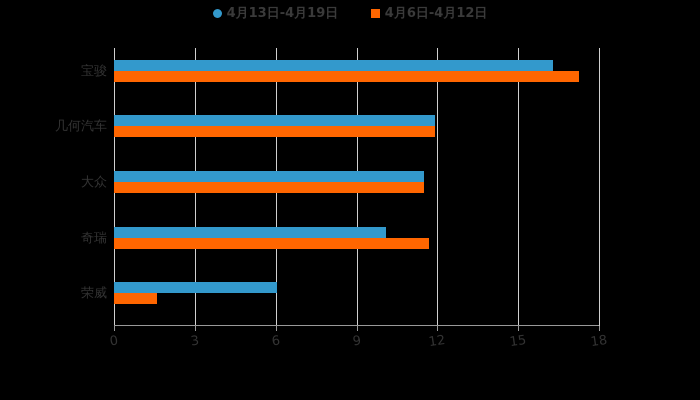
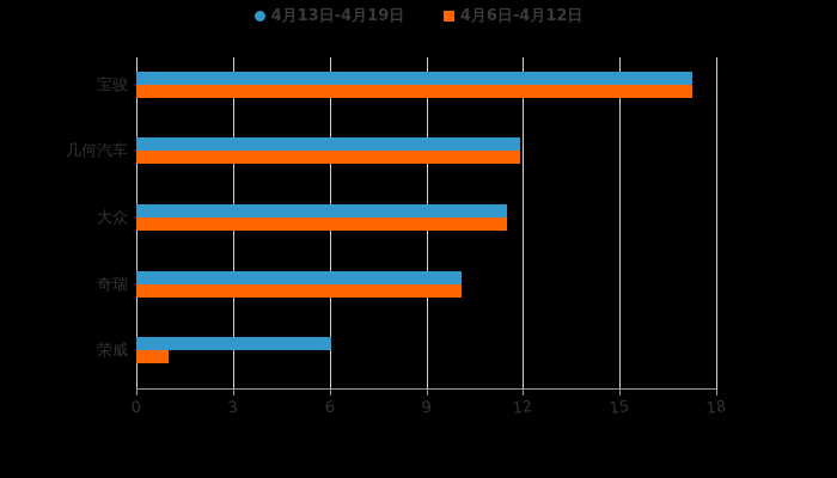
4月13日-4月19日/宝骏: 16.3 -> 17.2
4月6日-4月12日/奇瑞: 11.7 -> 10.1
4月6日-4月12日/荣威: 1.6 -> 1.0
